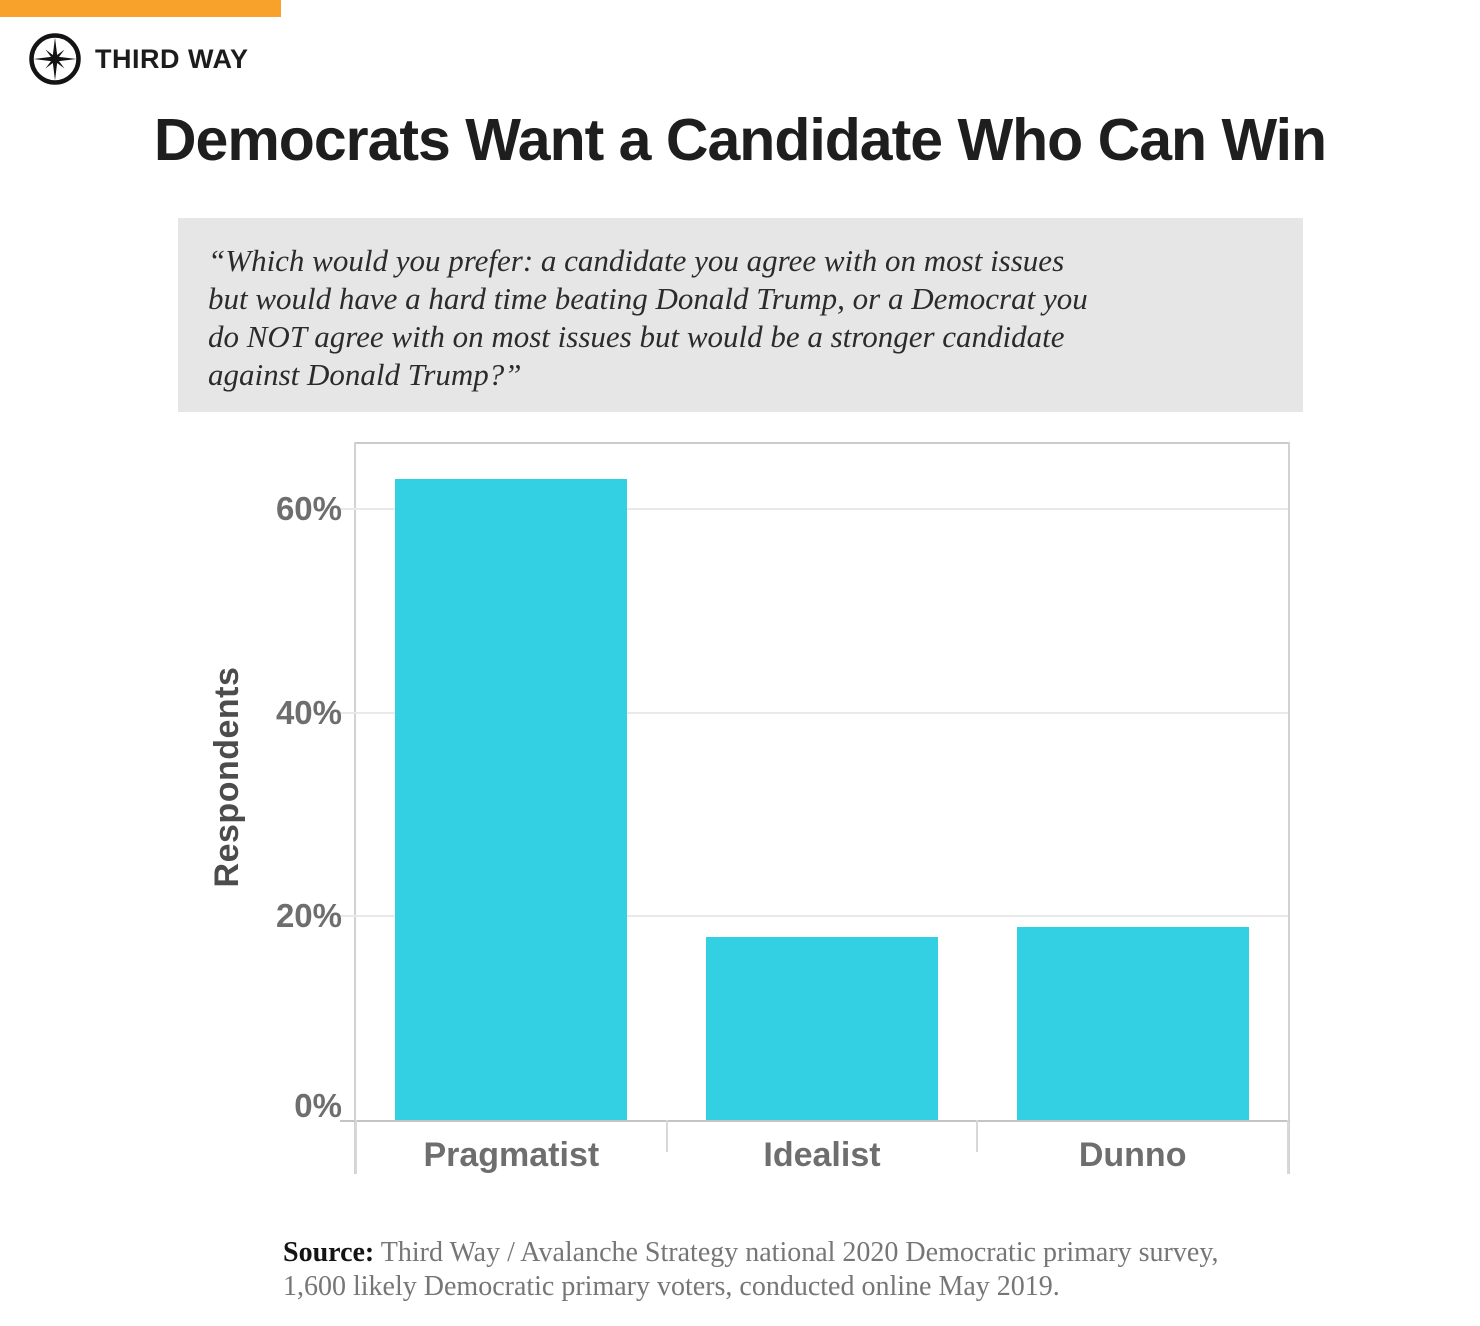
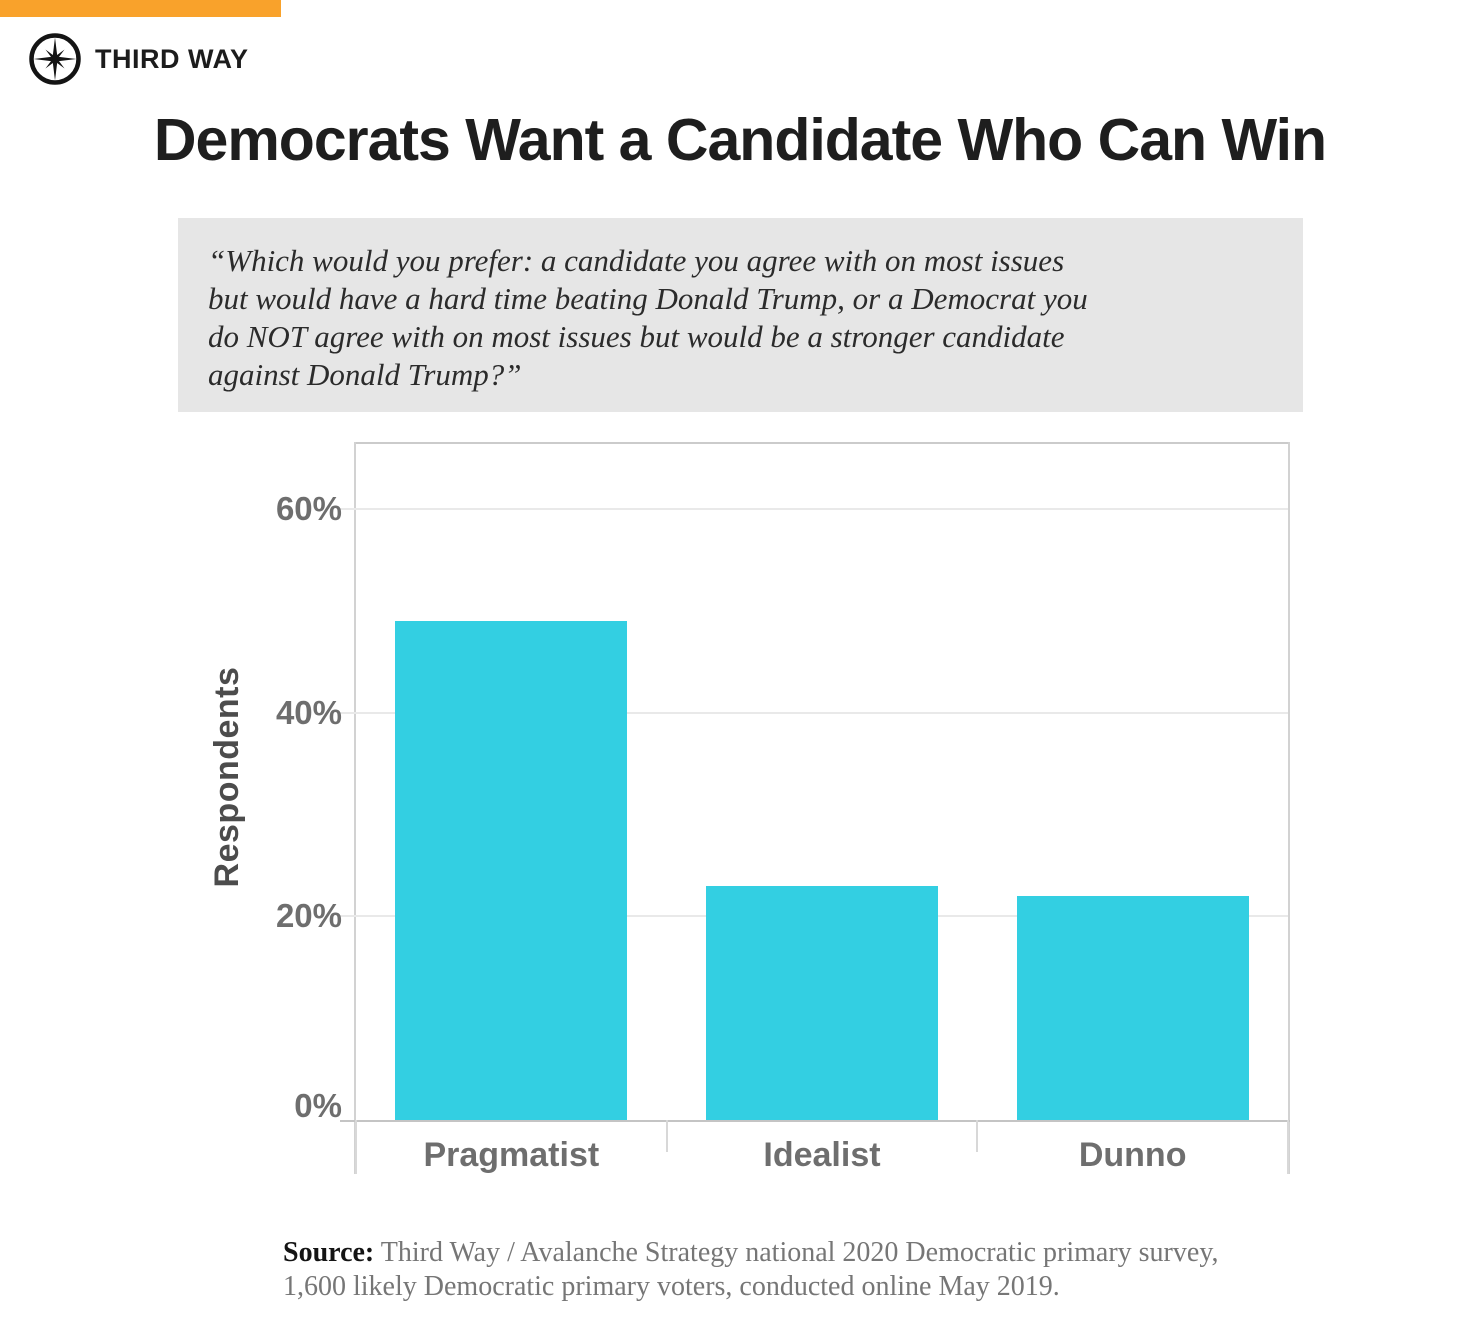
Pragmatist: 63% -> 49%
Idealist: 18% -> 23%
Dunno: 19% -> 22%
